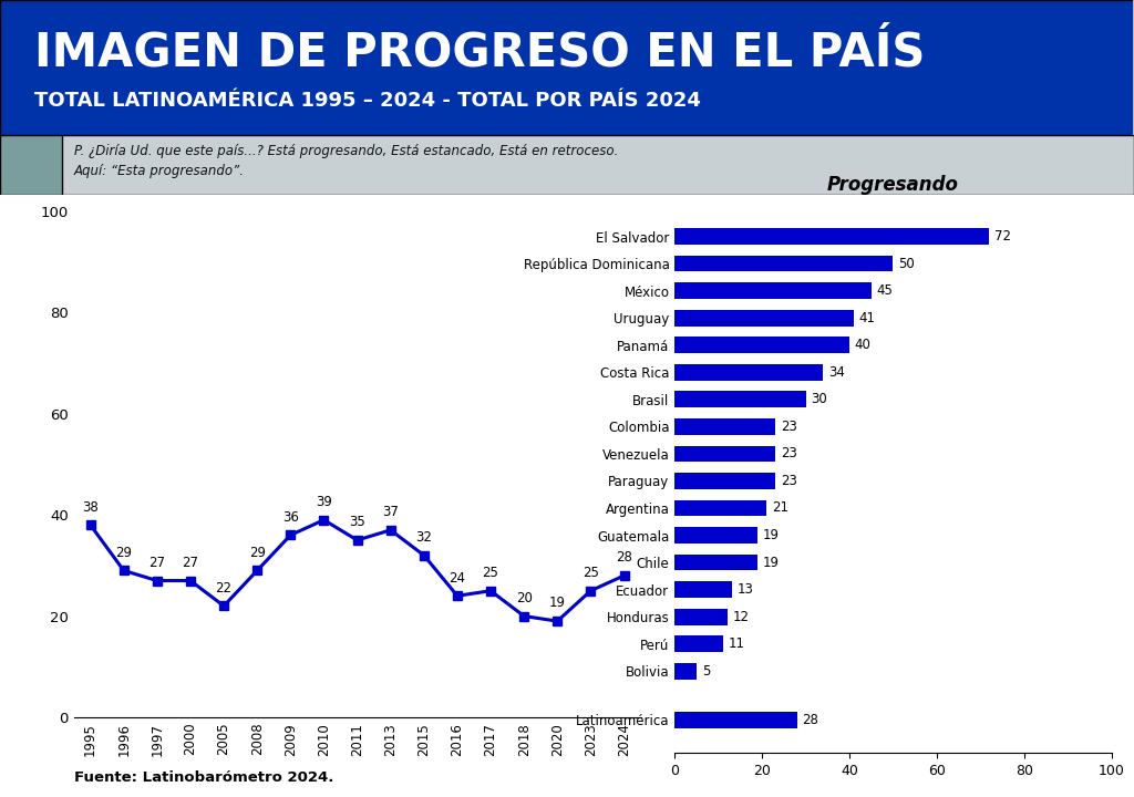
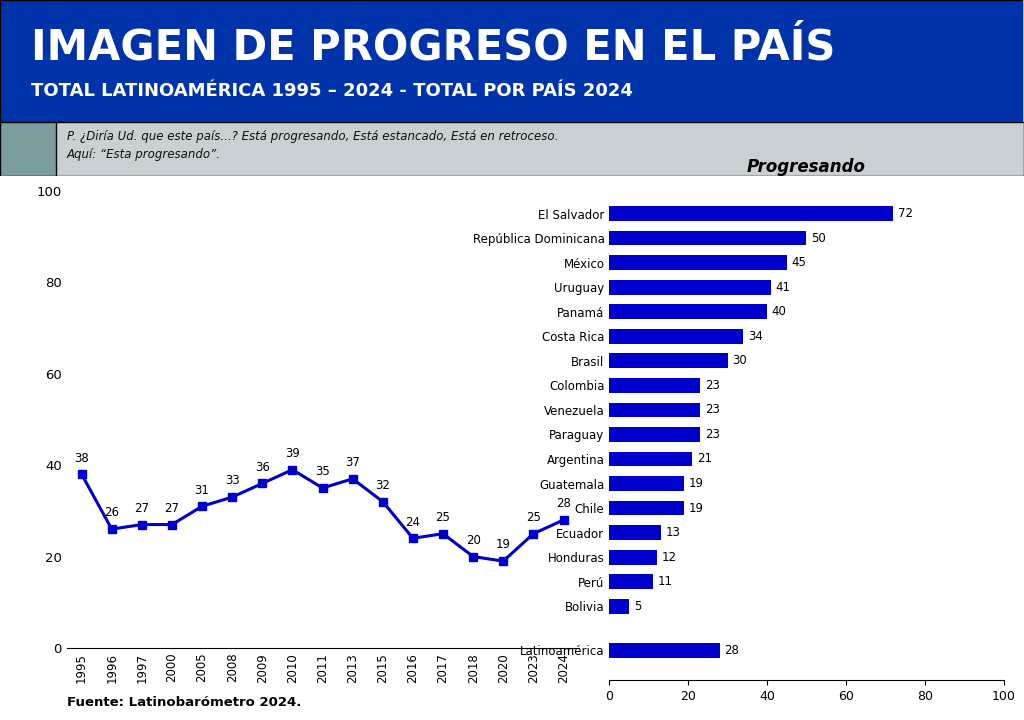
1996: 29 -> 26
2005: 22 -> 31
2008: 29 -> 33
